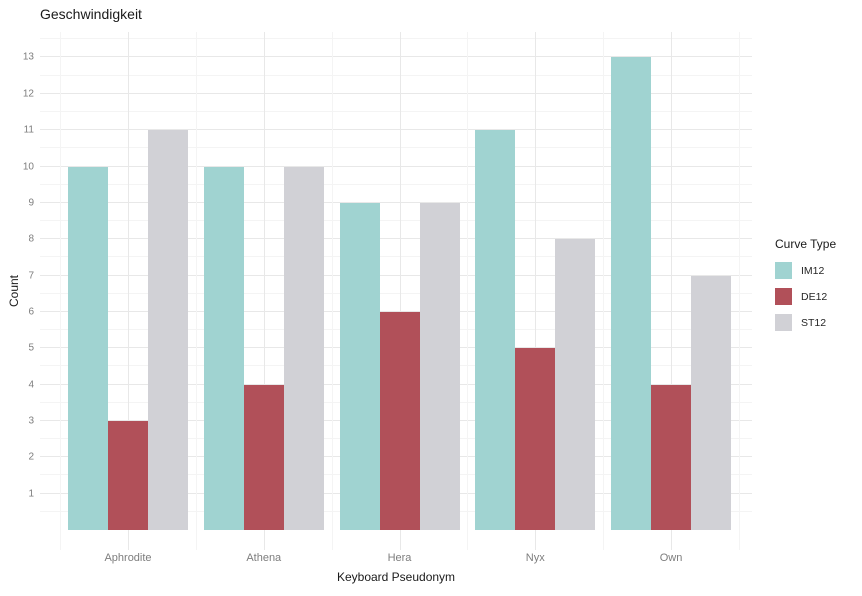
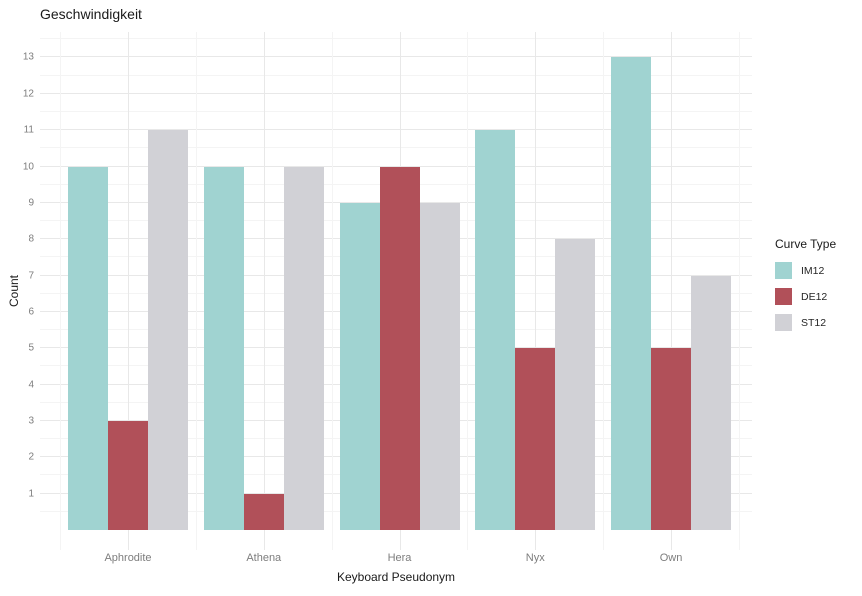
DE12/Athena: 4 -> 1
DE12/Hera: 6 -> 10
DE12/Own: 4 -> 5
